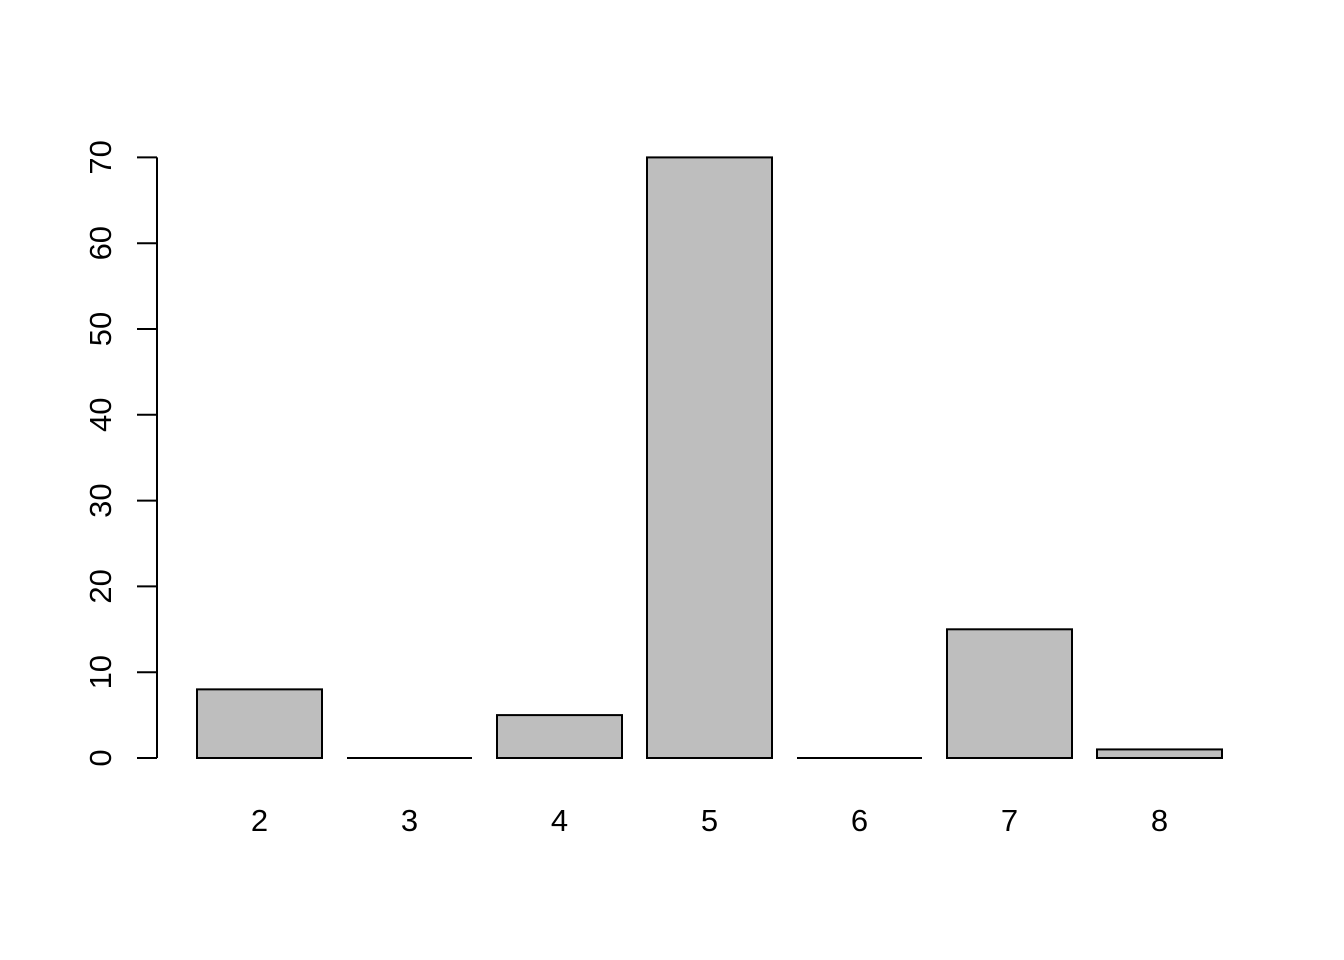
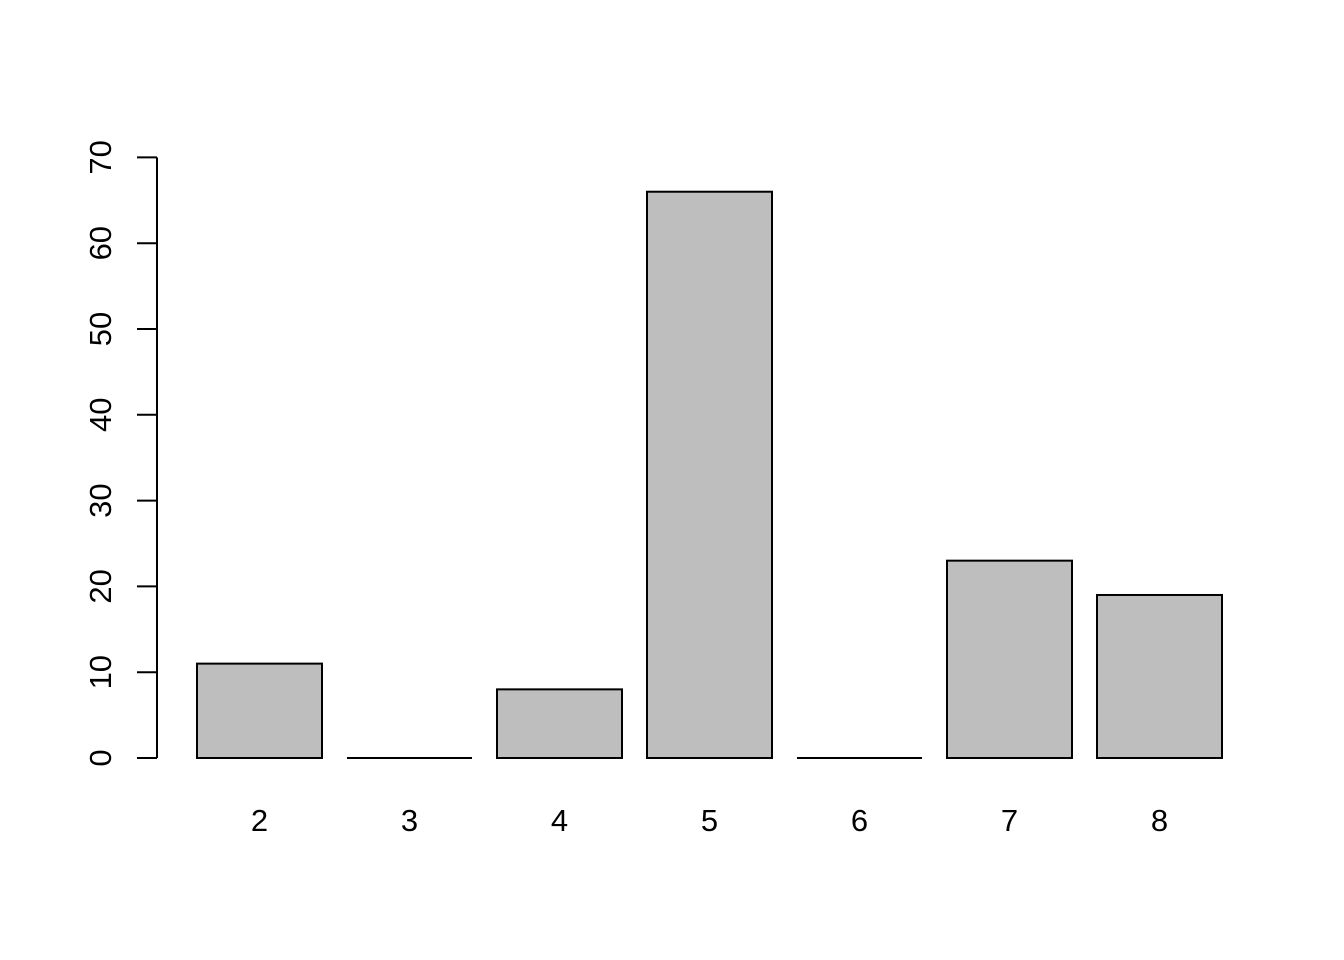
2: 8 -> 11
4: 5 -> 8
5: 70 -> 66
7: 15 -> 23
8: 1 -> 19
